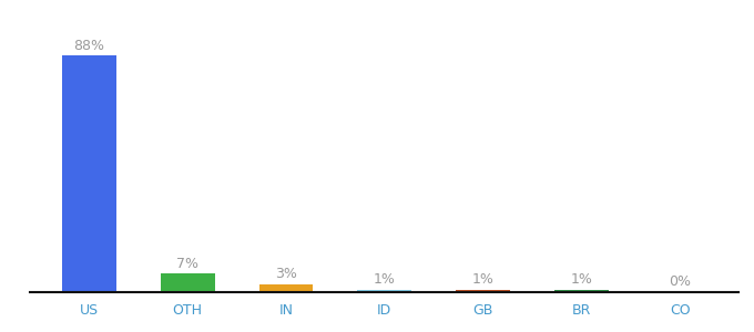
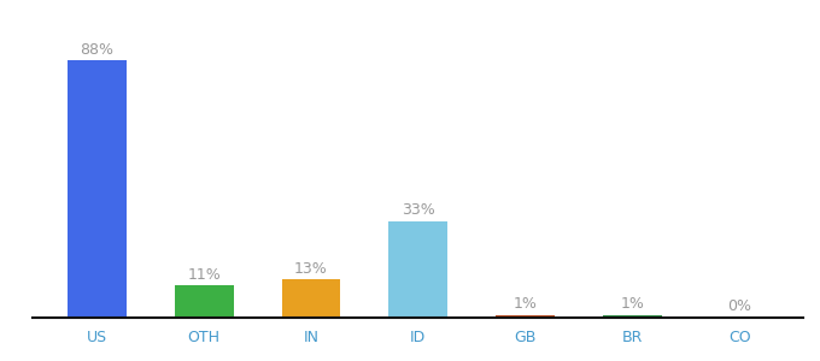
OTH: 7% -> 11%
IN: 3% -> 13%
ID: 1% -> 33%
